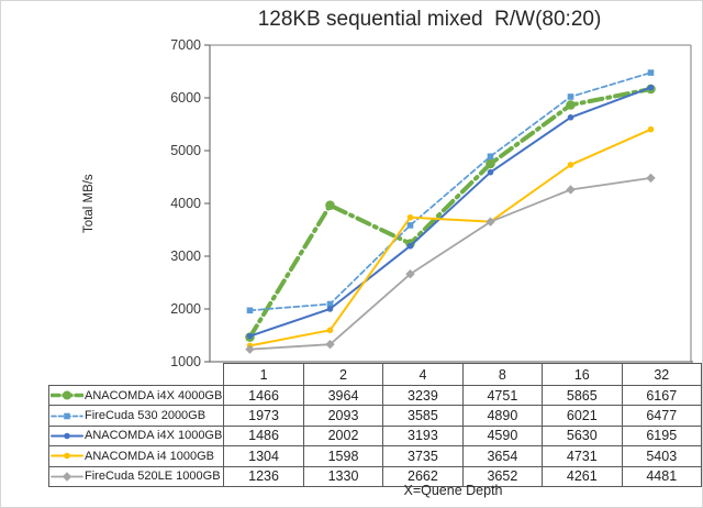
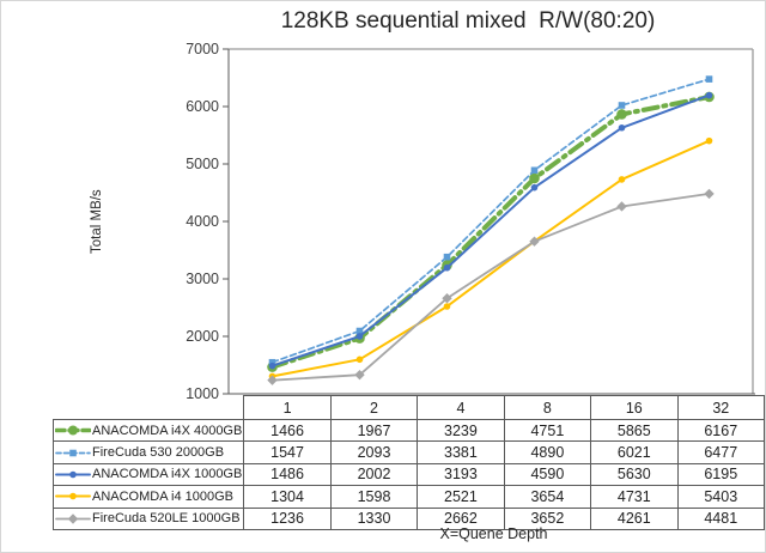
FireCuda 530 2000GB/1: 1973 -> 1547
ANACOMDA i4X 4000GB/2: 3964 -> 1967
FireCuda 530 2000GB/4: 3585 -> 3381
ANACOMDA i4 1000GB/4: 3735 -> 2521
